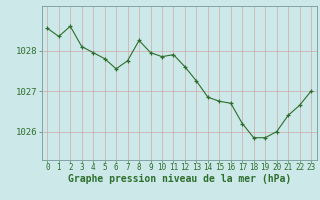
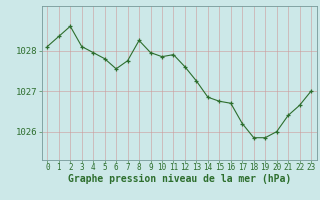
0: 1028.55 -> 1028.10
